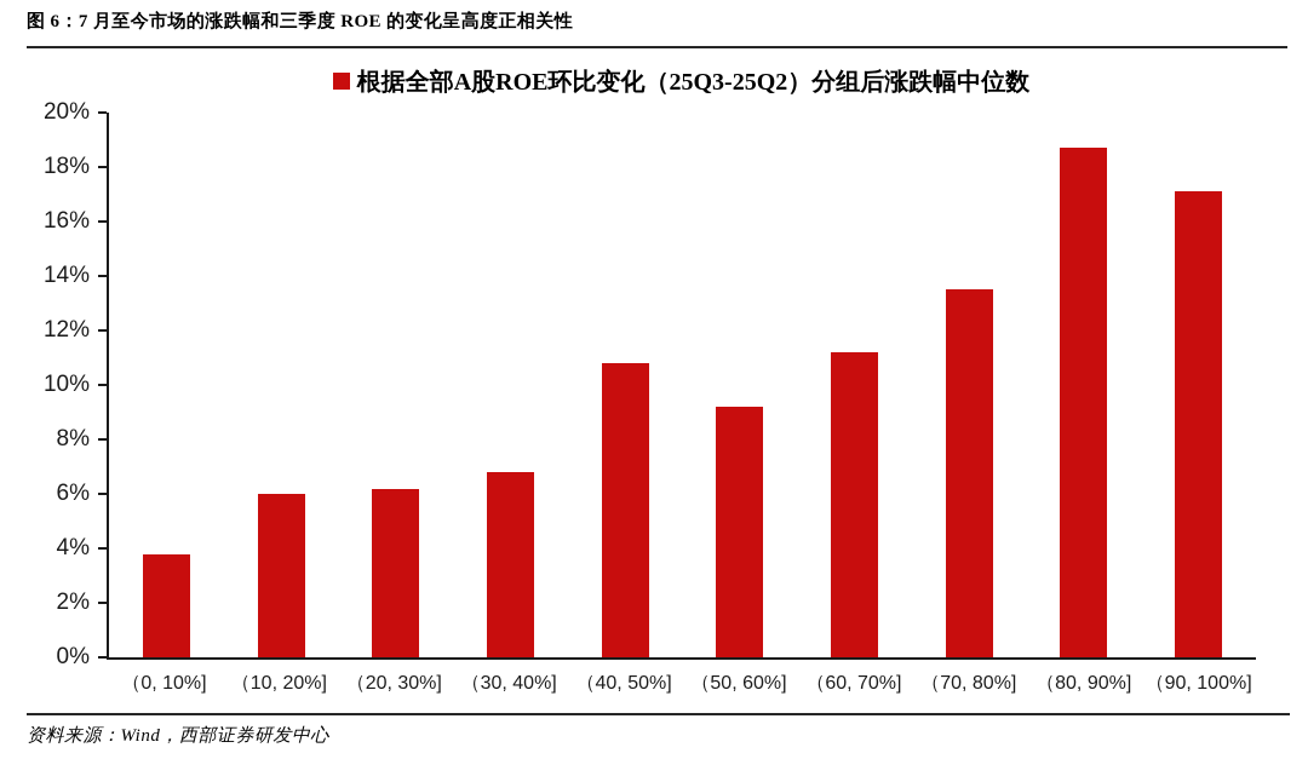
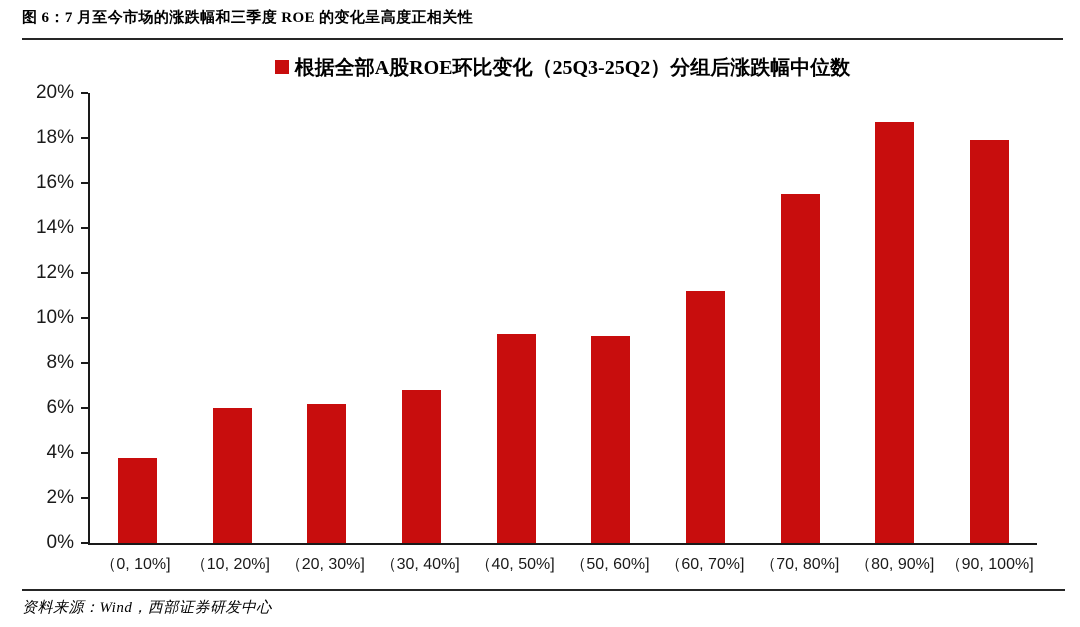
（40, 50%]: 10.8% -> 9.3%
（70, 80%]: 13.5% -> 15.5%
（90, 100%]: 17.1% -> 17.9%
